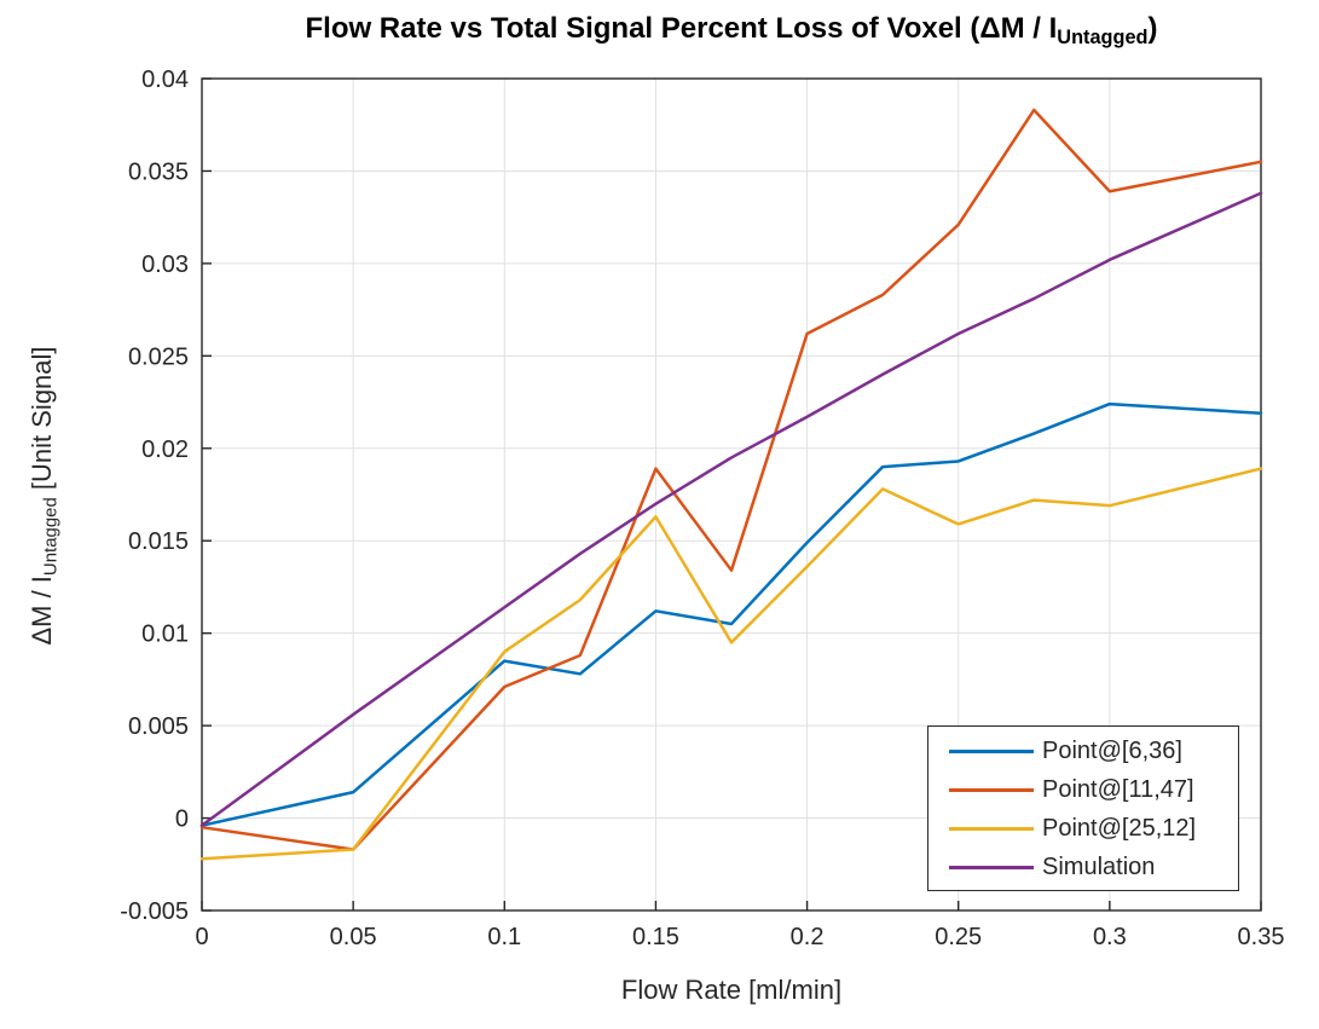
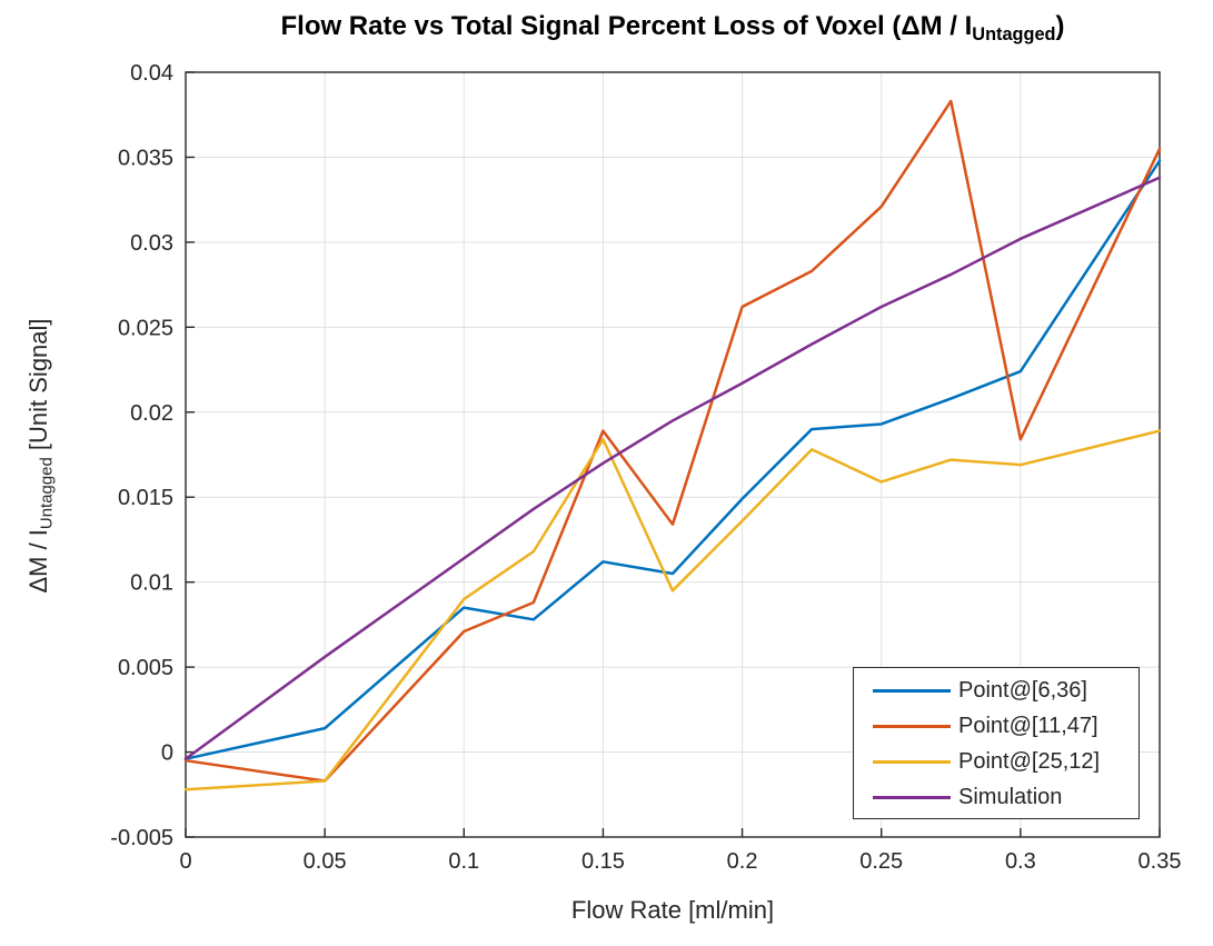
Point@[25,12]/0.15: 0.0163 -> 0.0184
Point@[11,47]/0.3: 0.0339 -> 0.0184
Point@[6,36]/0.35: 0.0219 -> 0.0348
